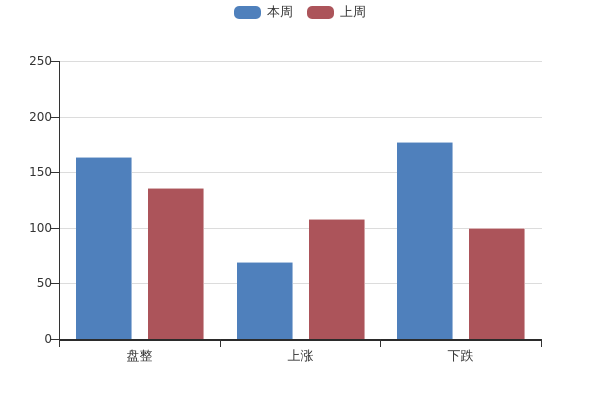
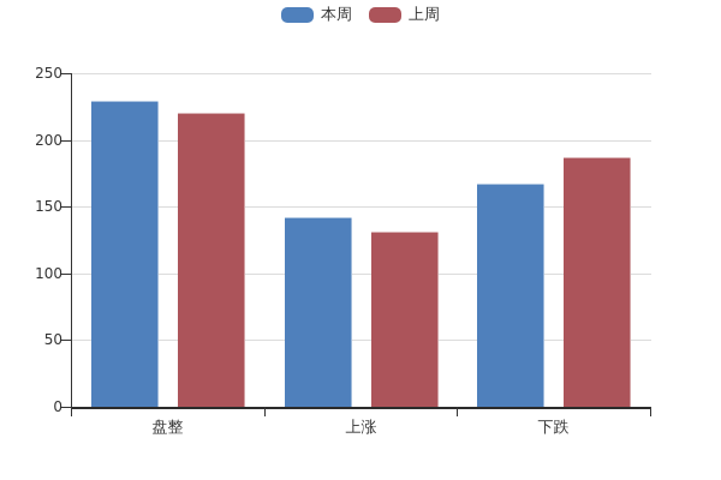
本周/盘整: 164 -> 229
上周/盘整: 136 -> 220
本周/上涨: 69 -> 142
上周/上涨: 108 -> 131
本周/下跌: 177 -> 167
上周/下跌: 100 -> 187
